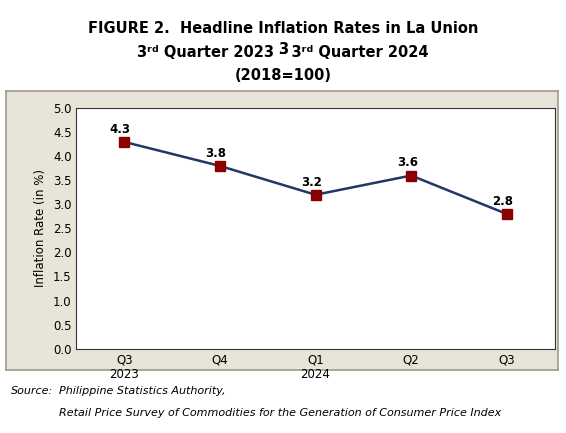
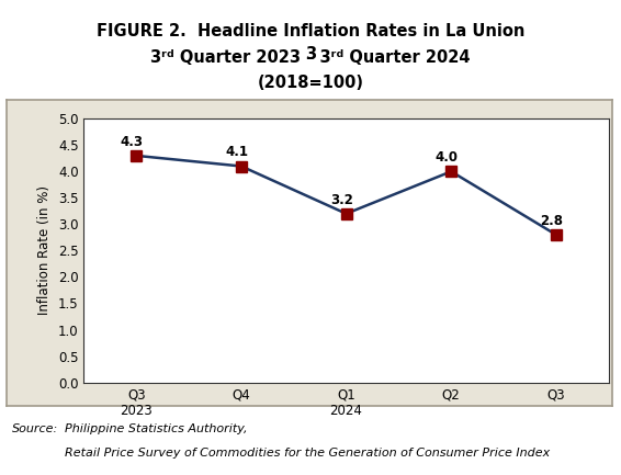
Q4: 3.8 -> 4.1
Q2: 3.6 -> 4.0
